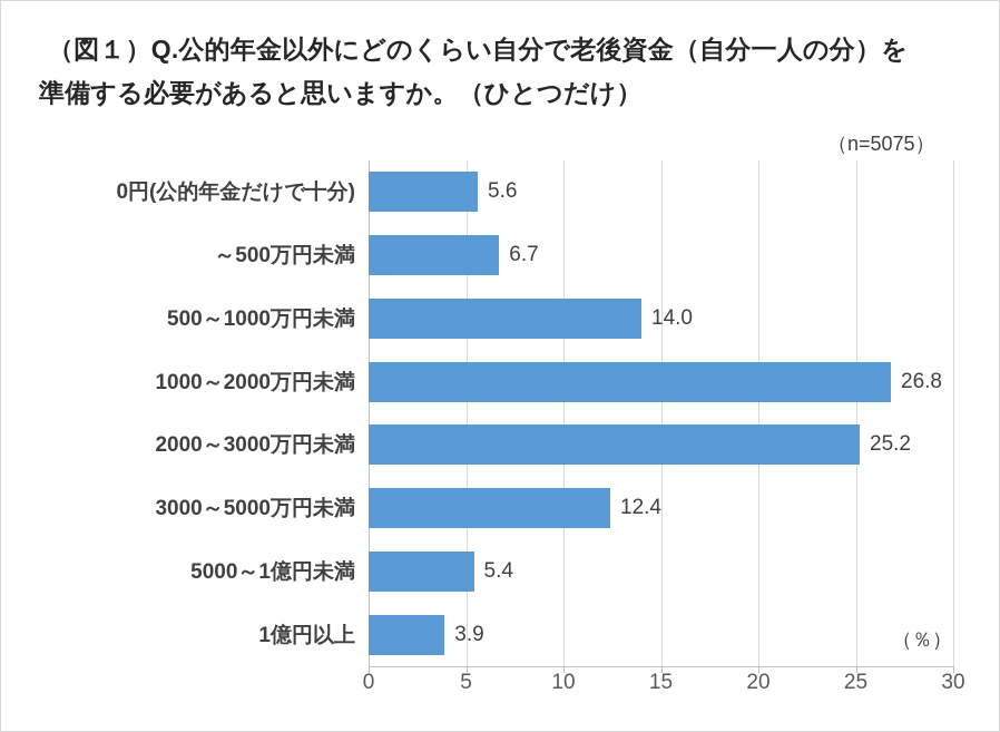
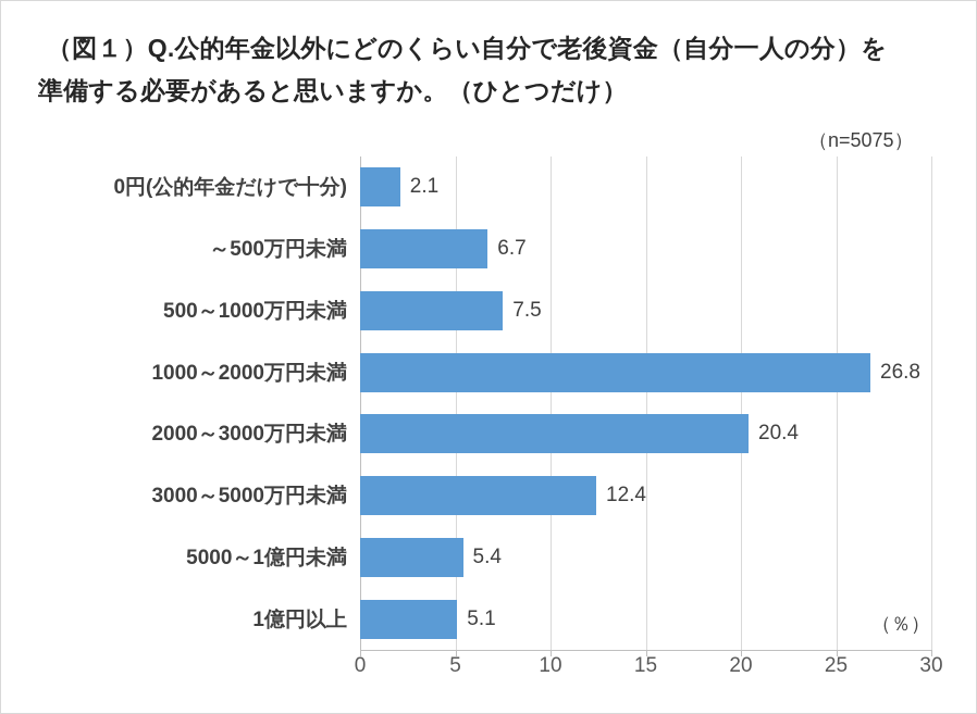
0円(公的年金だけで十分): 5.6 -> 2.1
500～1000万円未満: 14.0 -> 7.5
2000～3000万円未満: 25.2 -> 20.4
1億円以上: 3.9 -> 5.1
